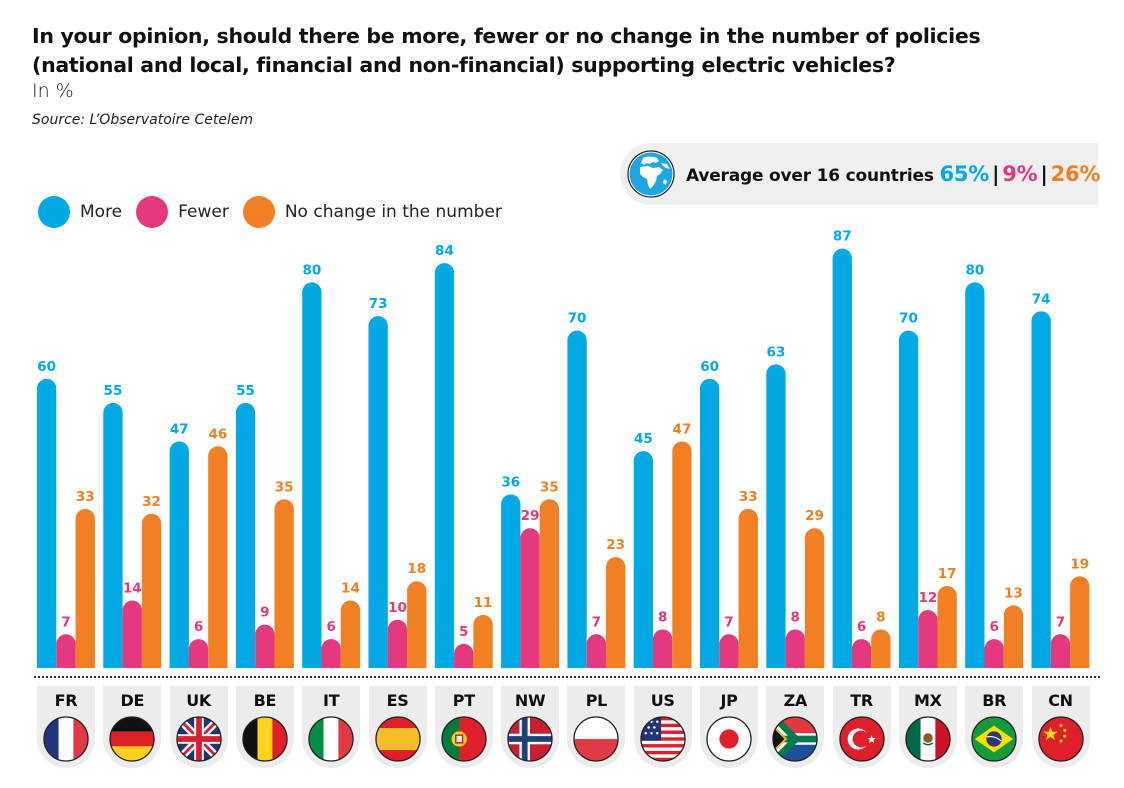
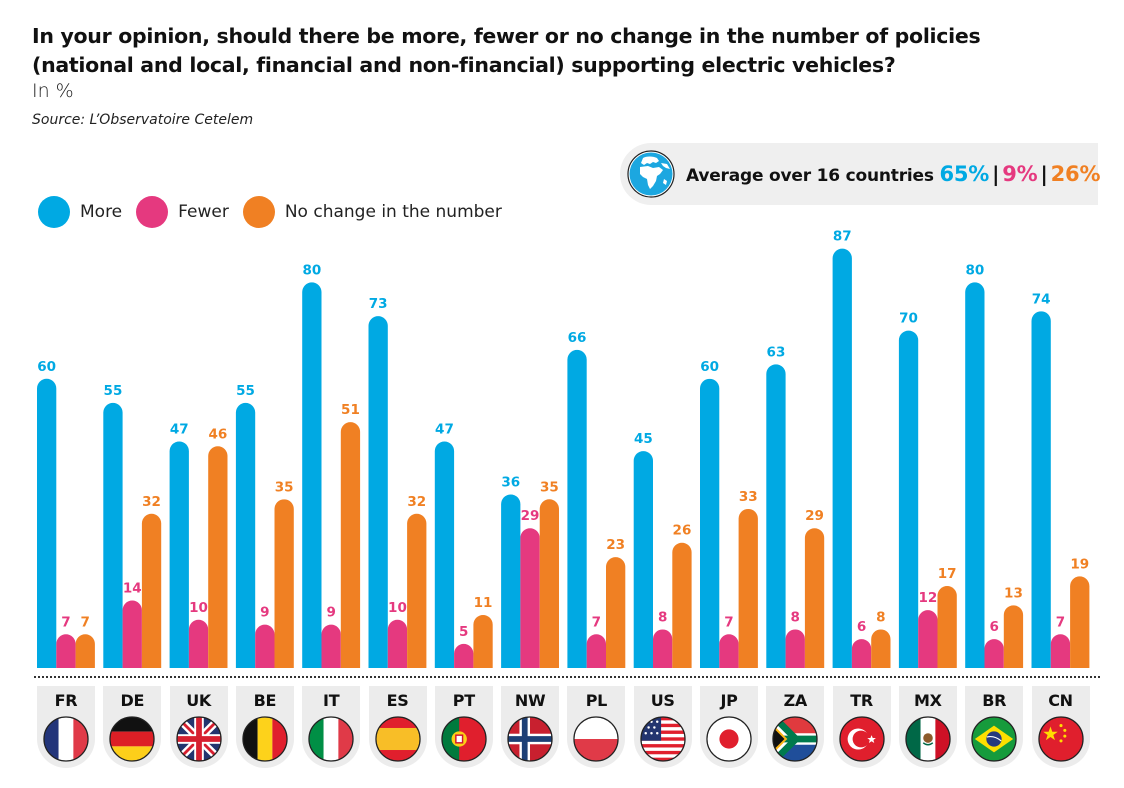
No change in the number/FR: 33 -> 7
Fewer/UK: 6 -> 10
Fewer/IT: 6 -> 9
No change in the number/IT: 14 -> 51
No change in the number/ES: 18 -> 32
More/PT: 84 -> 47
More/PL: 70 -> 66
No change in the number/US: 47 -> 26
